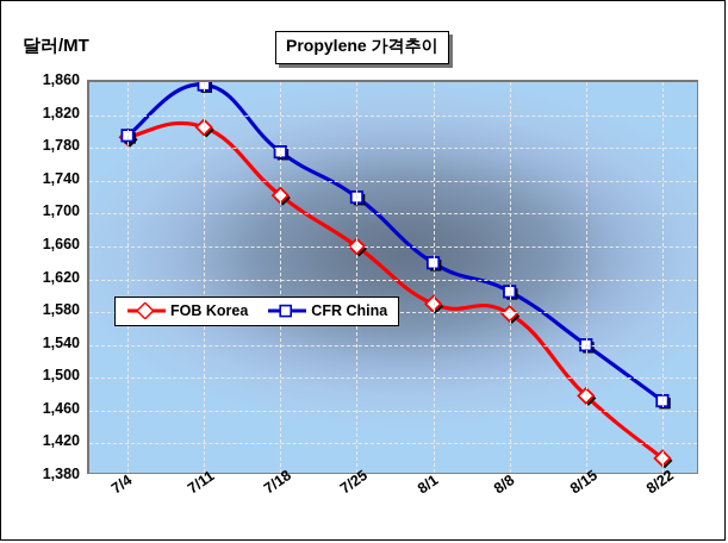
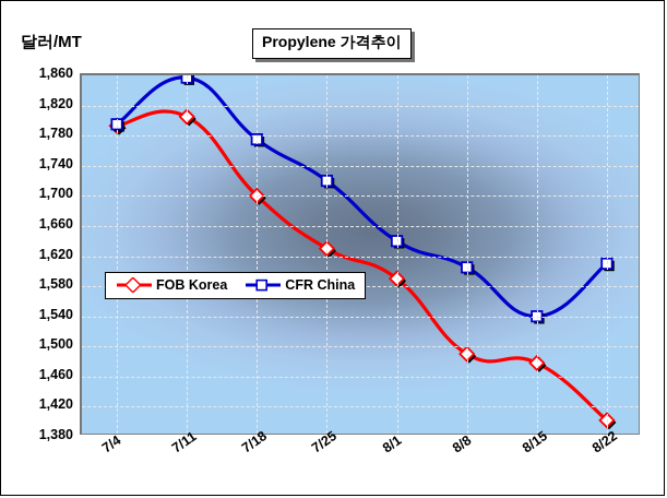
FOB Korea/7/18: 1720 -> 1700
FOB Korea/7/25: 1660 -> 1630
FOB Korea/8/8: 1580 -> 1490
CFR China/8/22: 1470 -> 1610
